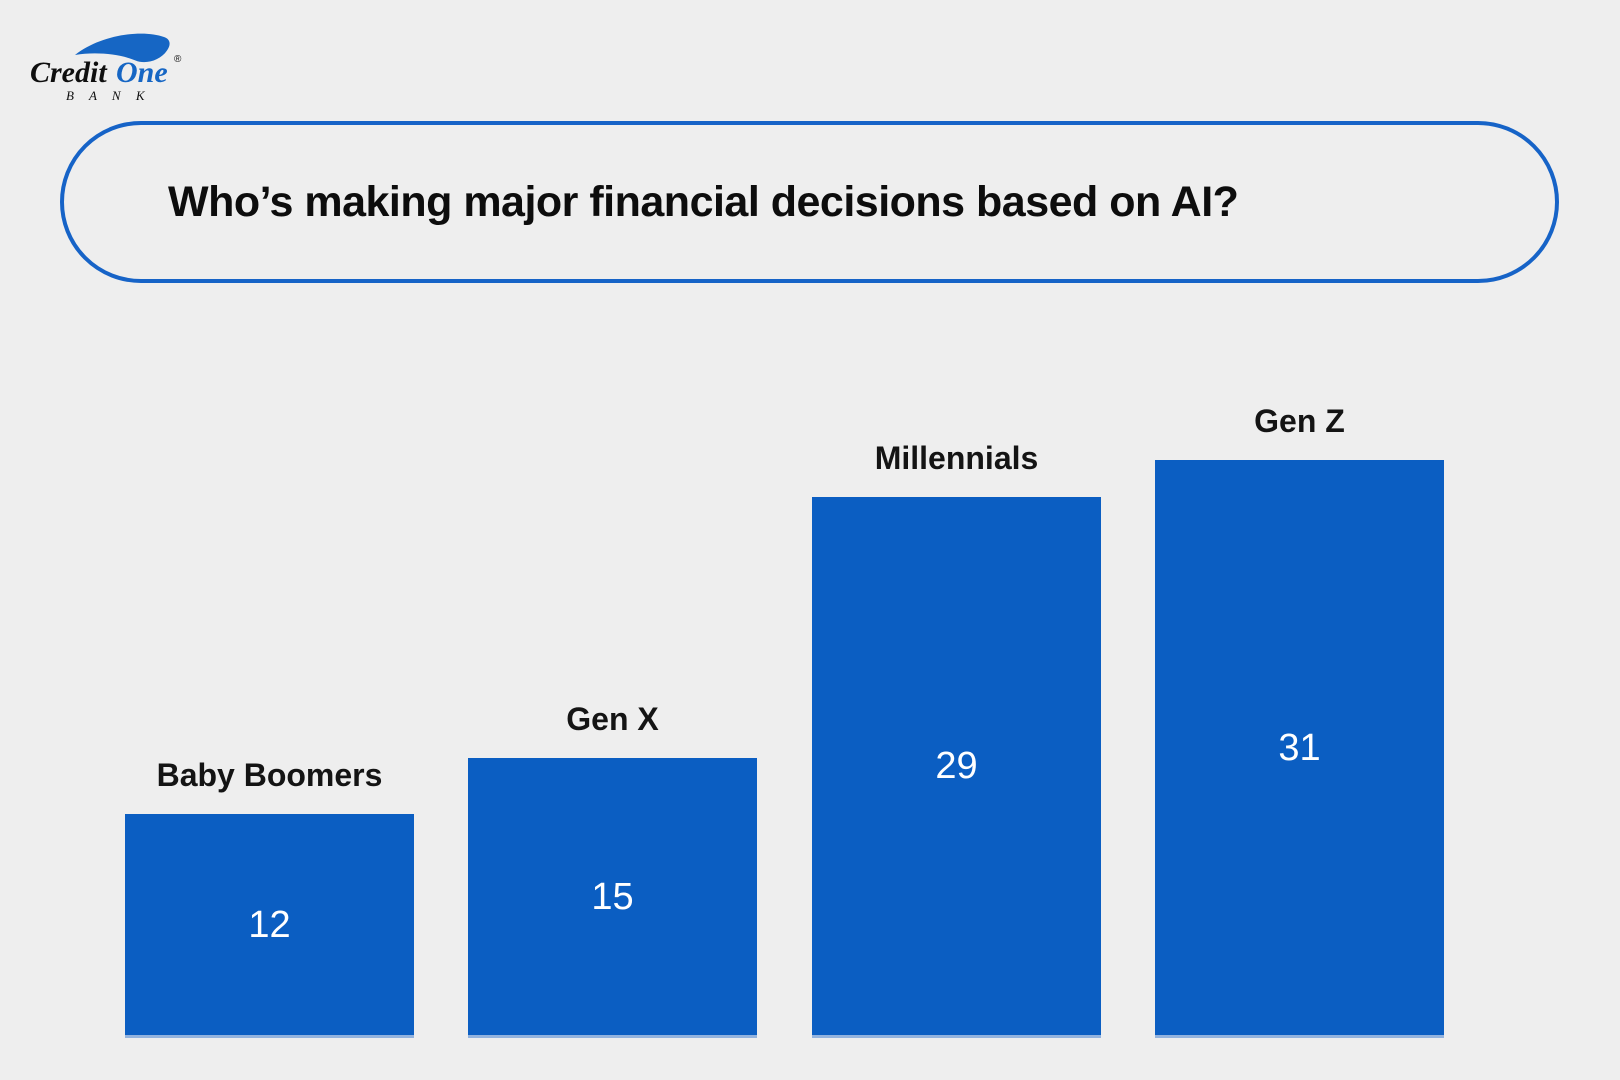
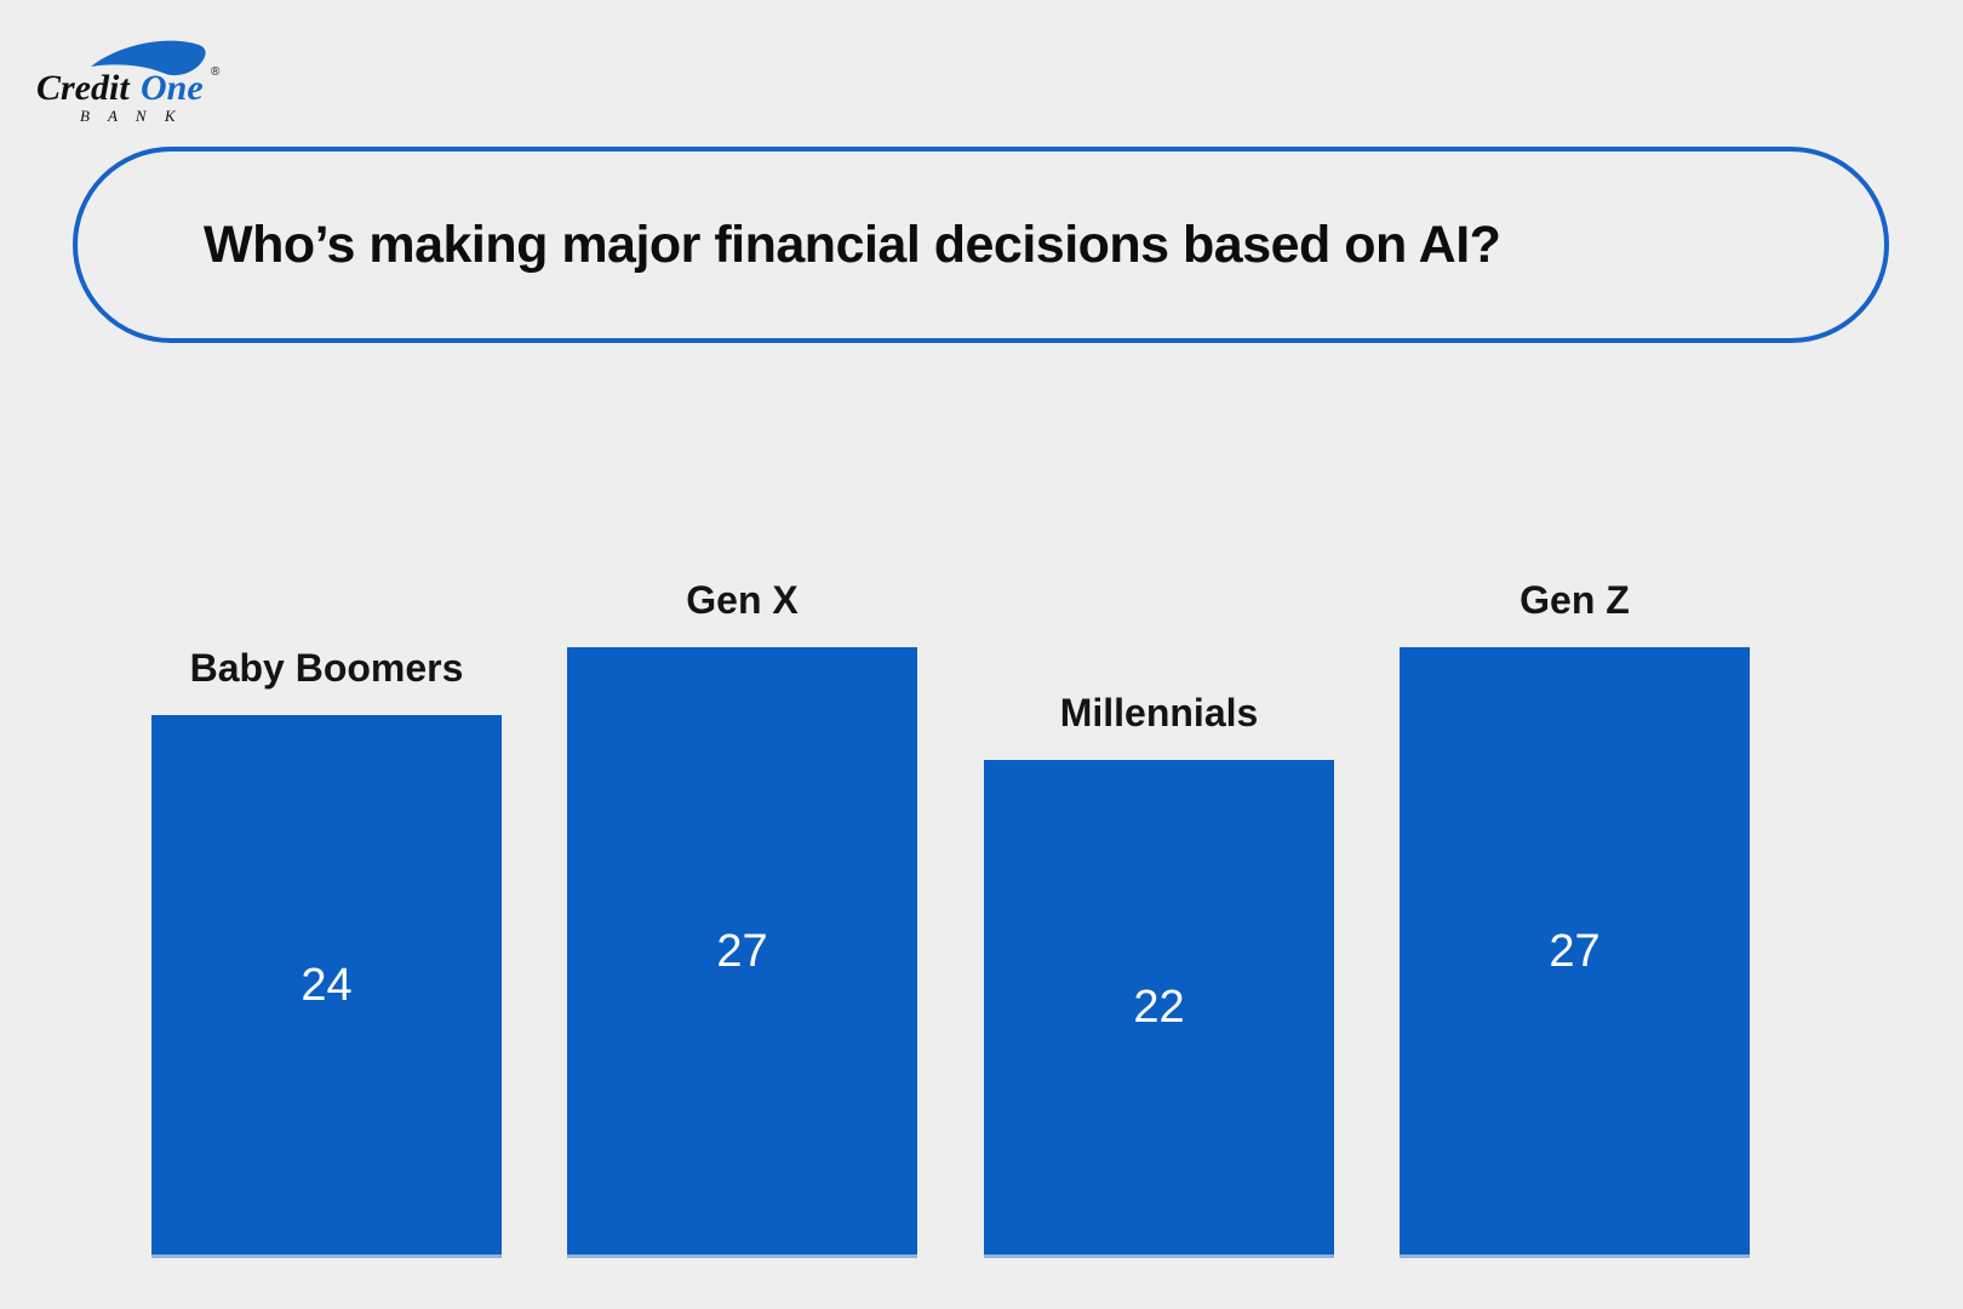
Baby Boomers: 12 -> 24
Gen X: 15 -> 27
Millennials: 29 -> 22
Gen Z: 31 -> 27
